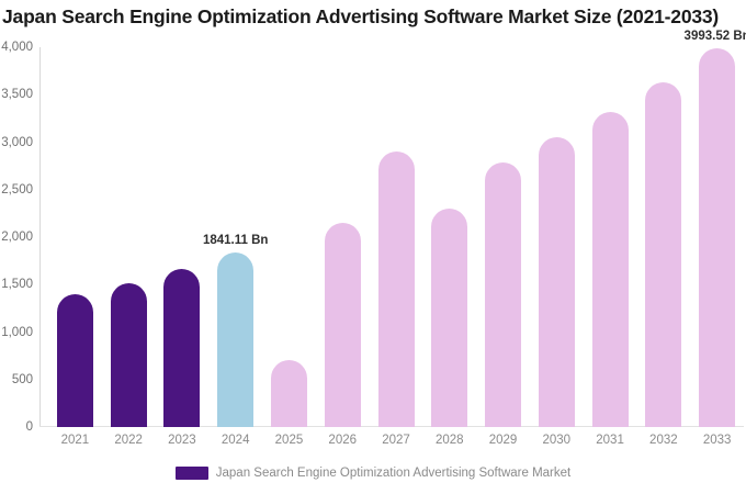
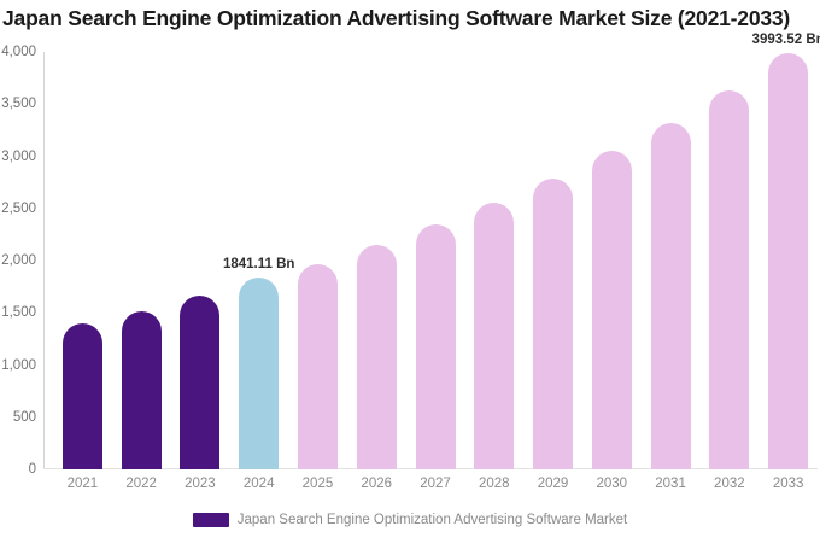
2025: 700 -> 2000
2027: 2900 -> 2400
2028: 2300 -> 2600
